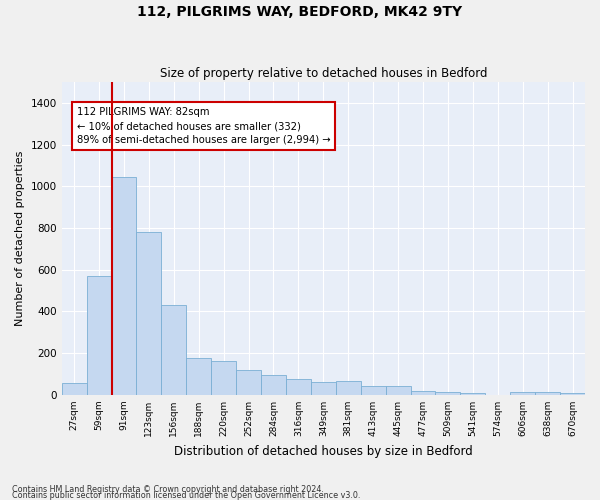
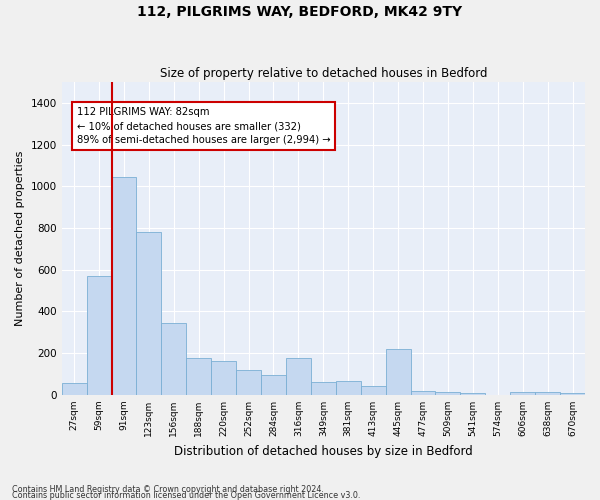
156sqm: 430 -> 345
316sqm: 75 -> 175
445sqm: 45 -> 220
